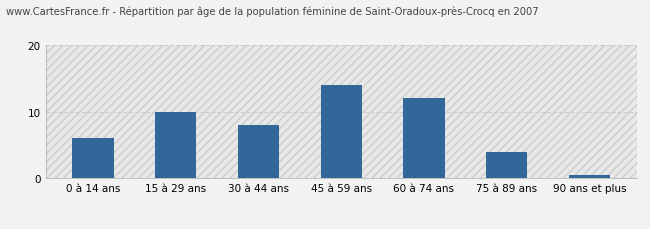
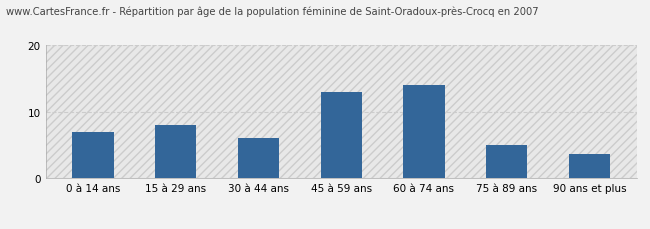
0 à 14 ans: 6.0 -> 7.0
15 à 29 ans: 10.0 -> 8.0
30 à 44 ans: 8.0 -> 6.0
45 à 59 ans: 14.0 -> 13.0
60 à 74 ans: 12.0 -> 14.0
75 à 89 ans: 4.0 -> 5.0
90 ans et plus: 0.5 -> 3.6
